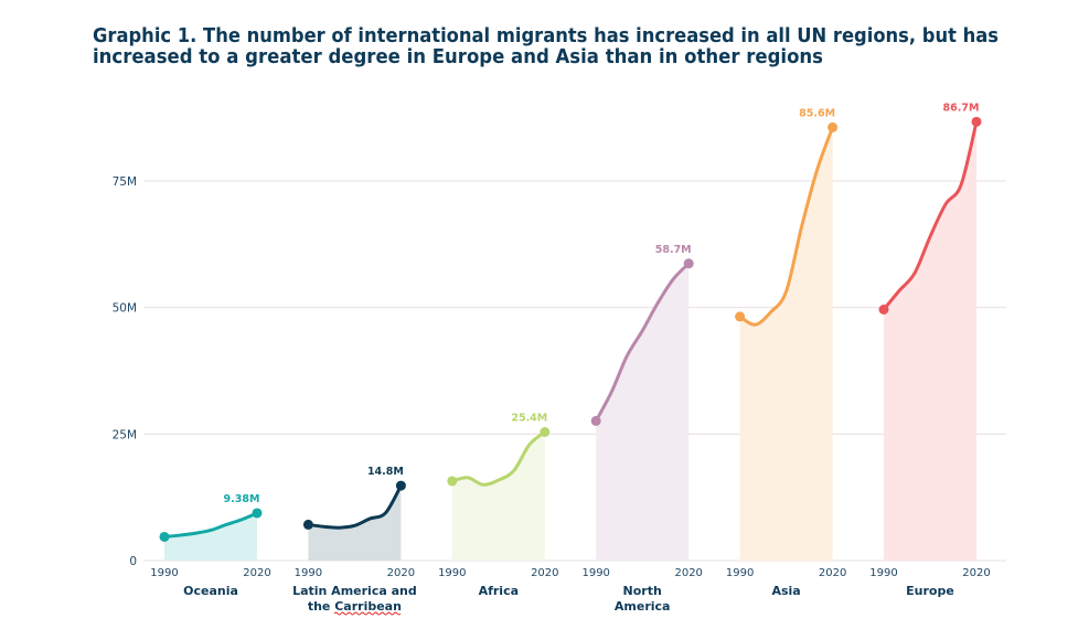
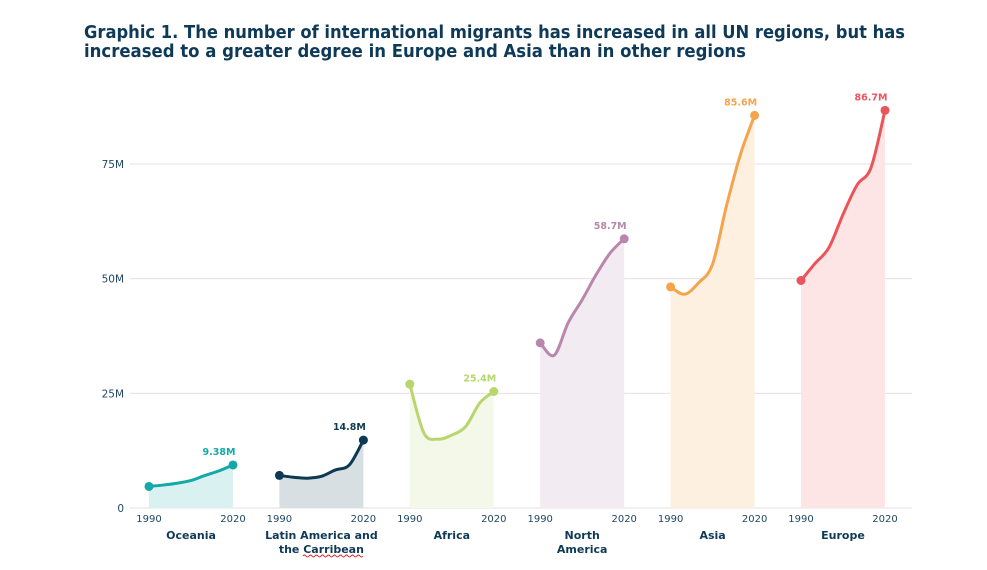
Africa/1990: 16M -> 27M
North America/1990: 28M -> 36M
